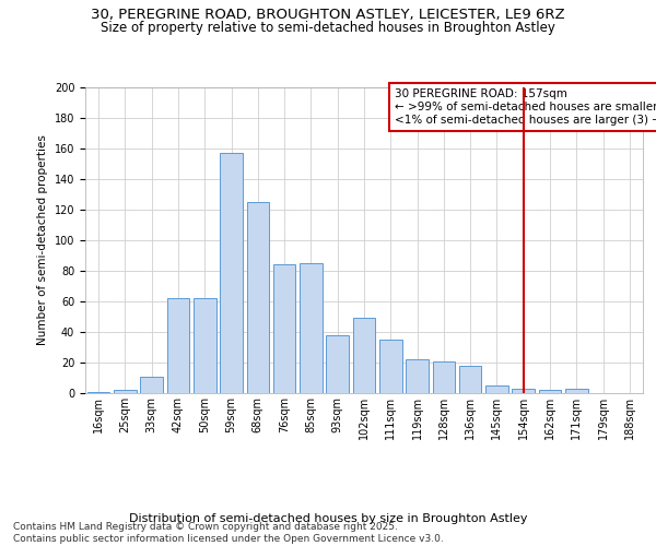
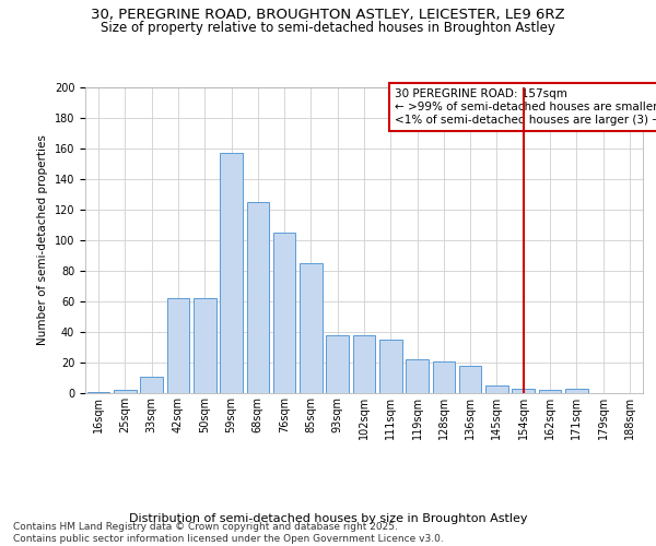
76sqm: 84 -> 105
102sqm: 49 -> 38
